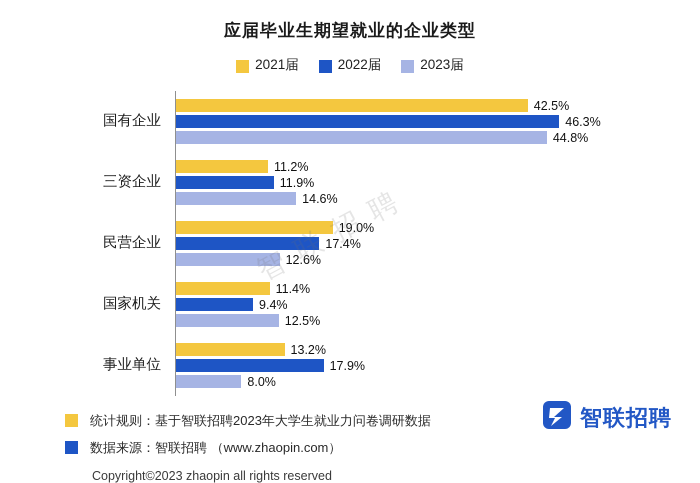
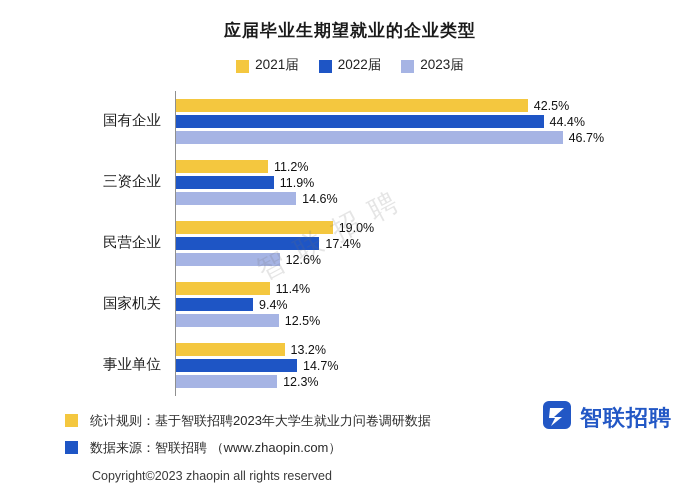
2022届/国有企业: 46.3% -> 44.4%
2023届/国有企业: 44.8% -> 46.7%
2022届/事业单位: 17.9% -> 14.7%
2023届/事业单位: 8.0% -> 12.3%
